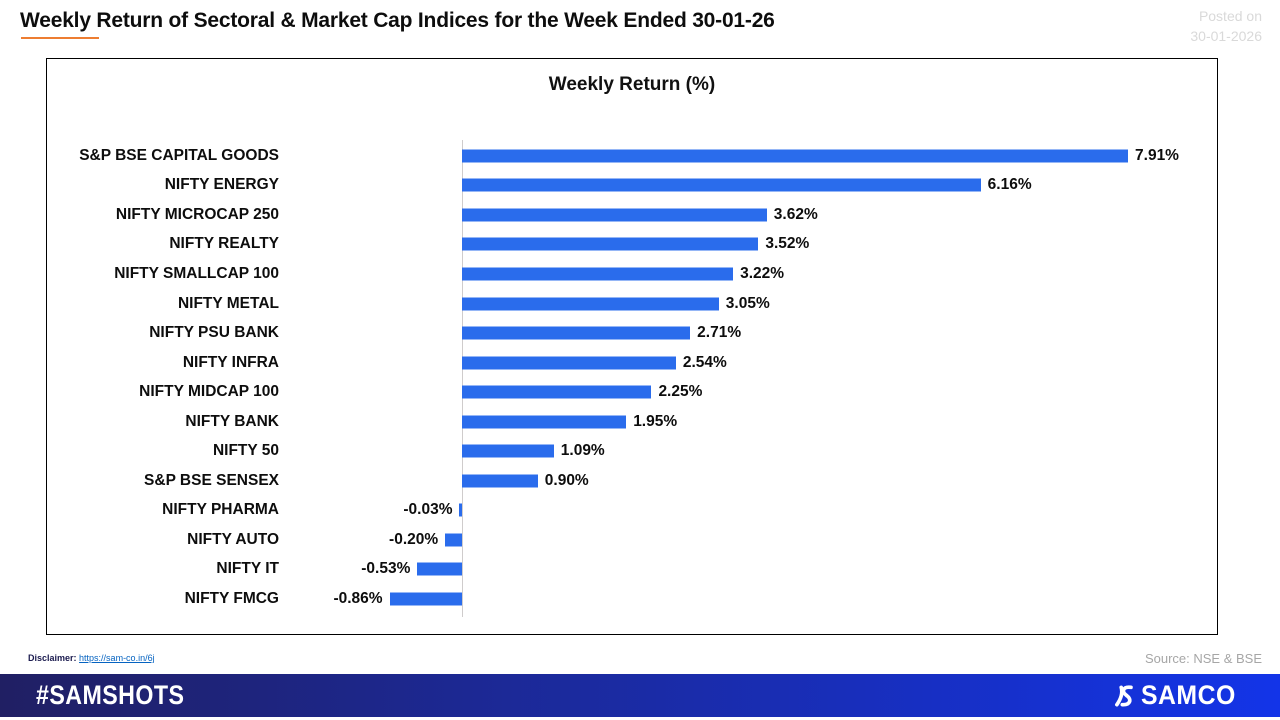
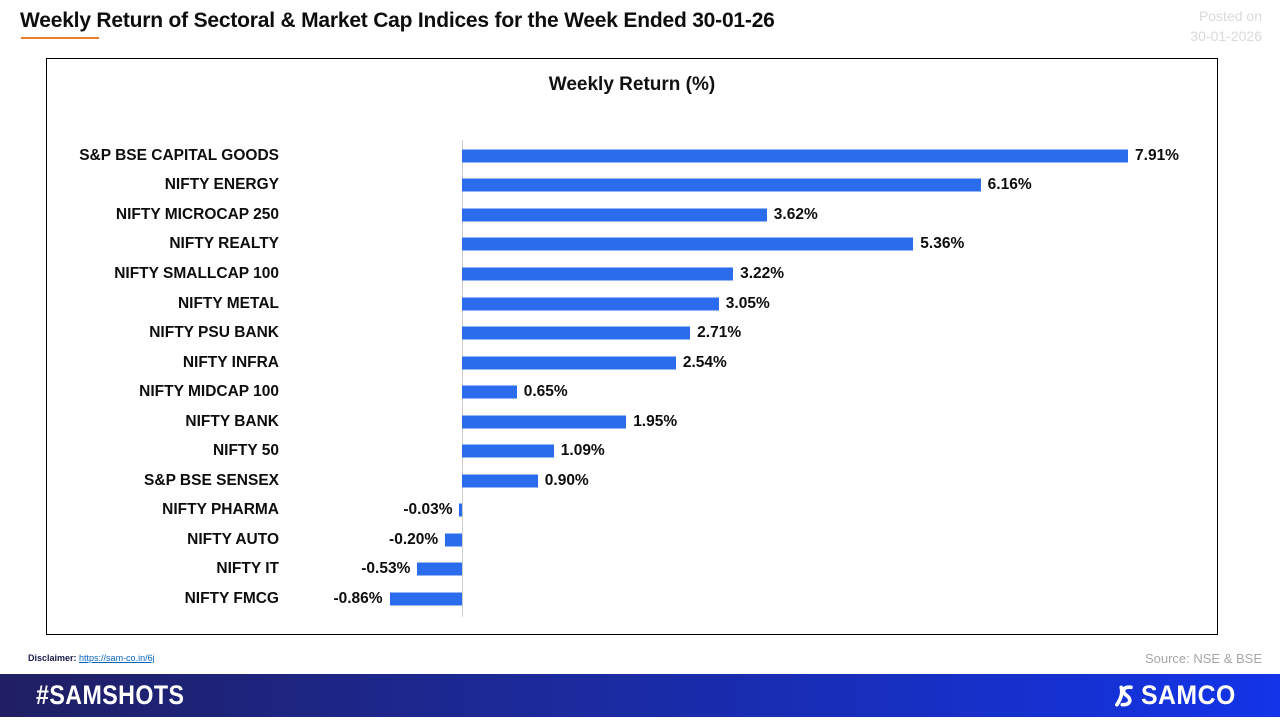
NIFTY REALTY: 3.52% -> 5.36%
NIFTY MIDCAP 100: 2.25% -> 0.65%
